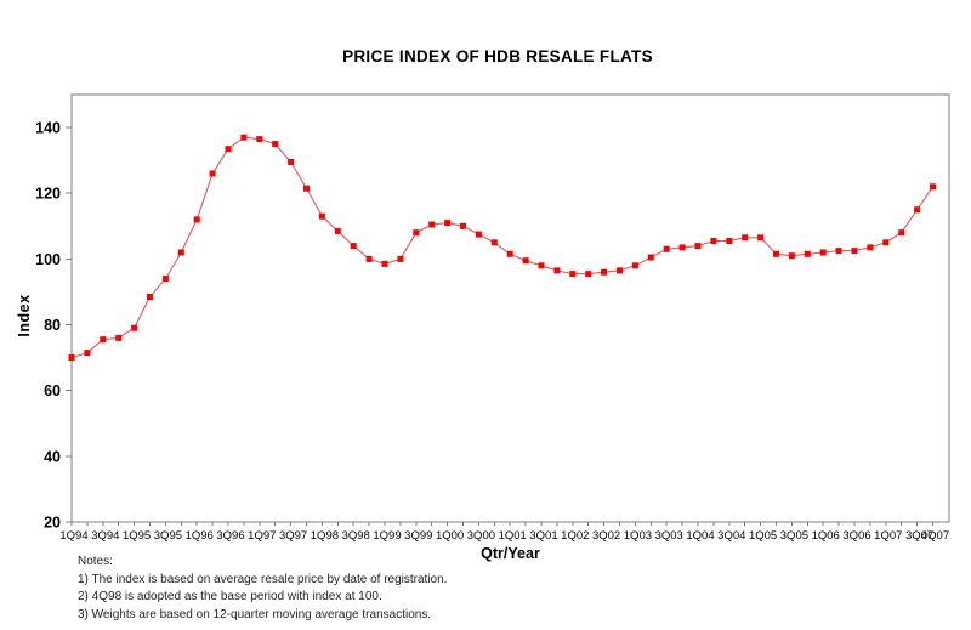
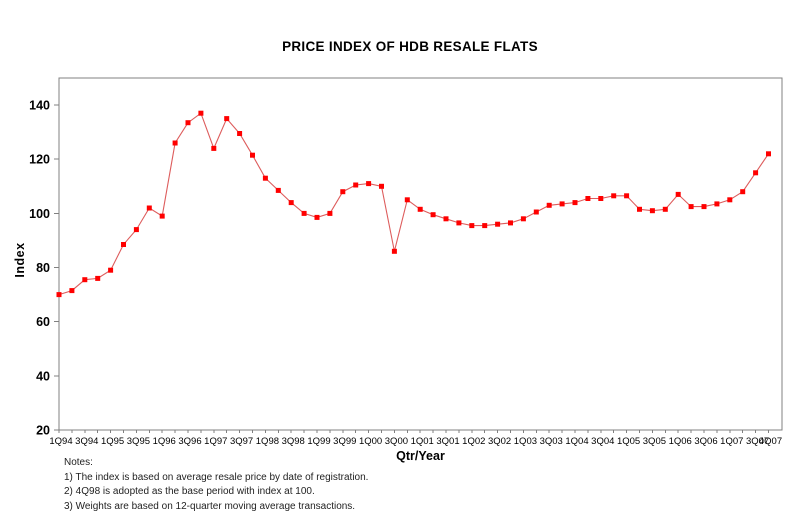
1Q96: 112 -> 99
1Q97: 136 -> 124
3Q00: 108 -> 86
1Q06: 102 -> 107
